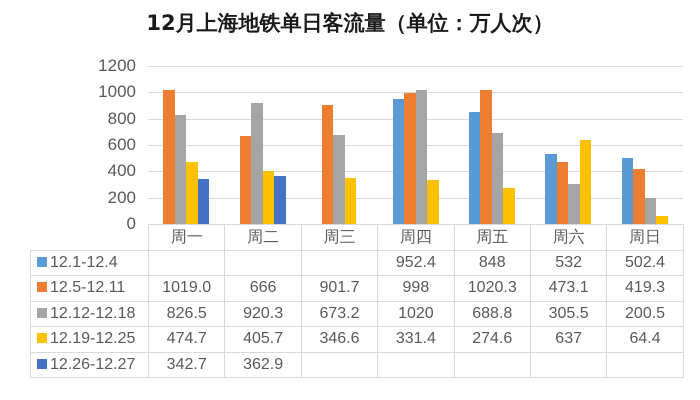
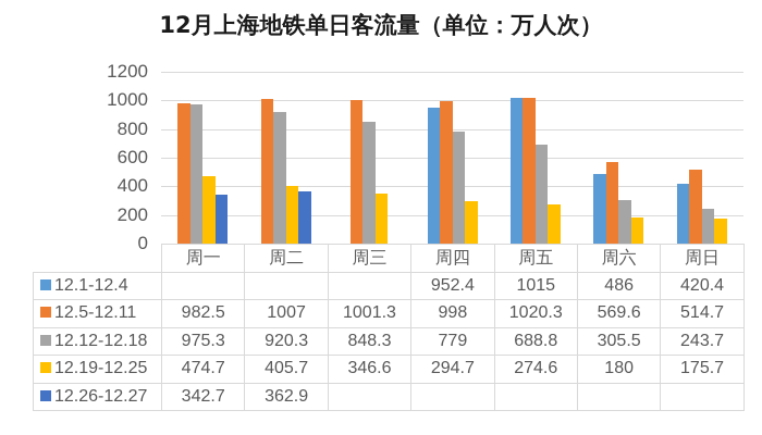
12.5-12.11/周一: 1019.0 -> 982.5
12.12-12.18/周一: 826.5 -> 975.3
12.5-12.11/周二: 666 -> 1007
12.5-12.11/周三: 901.7 -> 1001.3
12.12-12.18/周三: 673.2 -> 848.3
12.12-12.18/周四: 1020 -> 779
12.19-12.25/周四: 331.4 -> 294.7
12.1-12.4/周五: 848 -> 1015
12.1-12.4/周六: 532 -> 486
12.5-12.11/周六: 473.1 -> 569.6
12.19-12.25/周六: 637 -> 180
12.1-12.4/周日: 502.4 -> 420.4
12.5-12.11/周日: 419.3 -> 514.7
12.12-12.18/周日: 200.5 -> 243.7
12.19-12.25/周日: 64.4 -> 175.7
